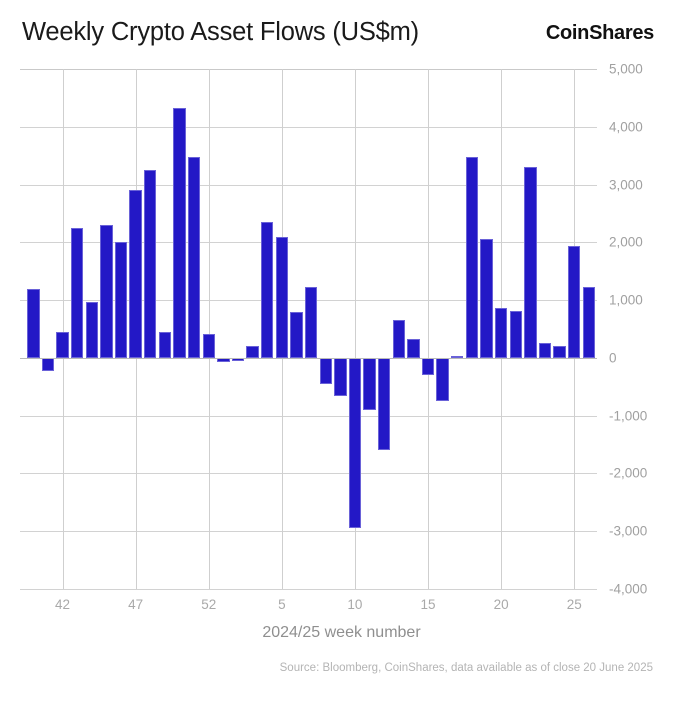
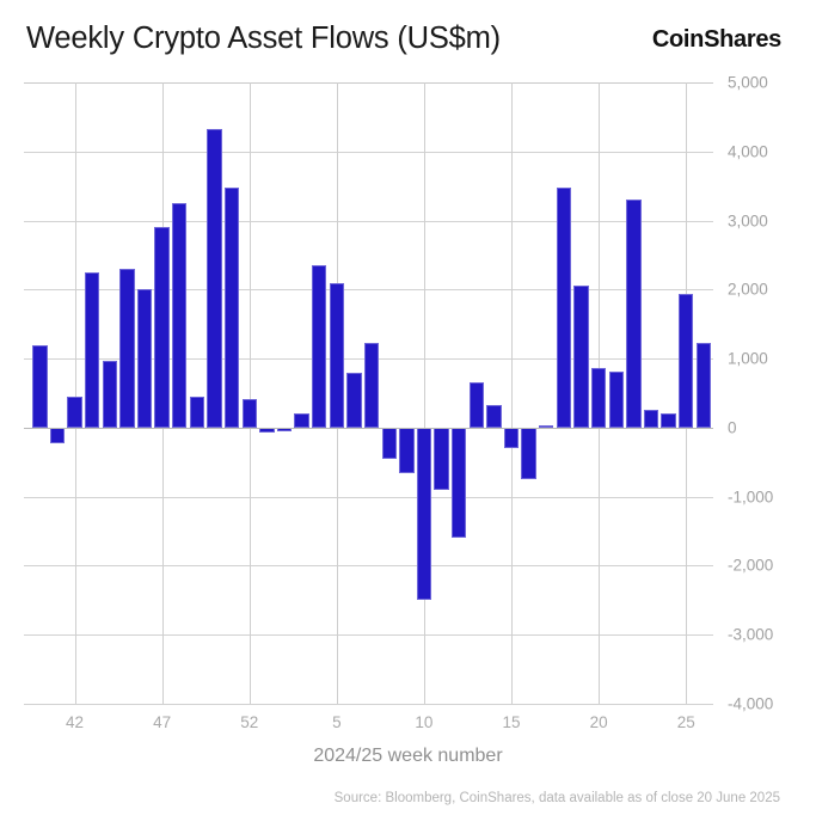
10: -3000 -> -2500
